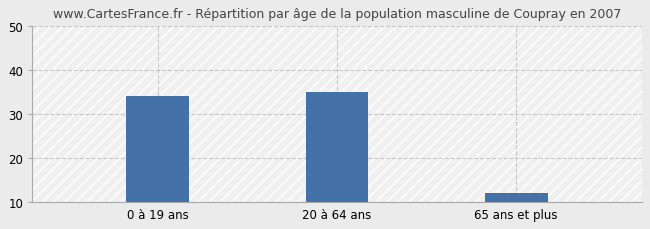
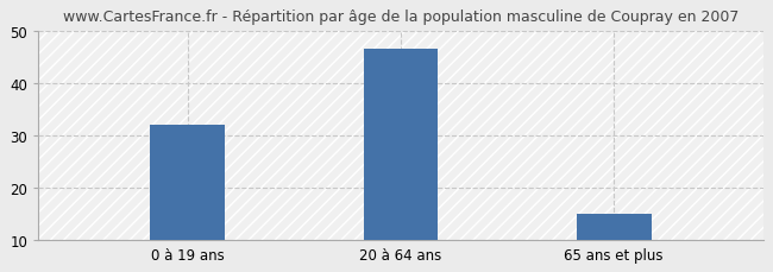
0 à 19 ans: 34.0 -> 32.0
20 à 64 ans: 35.0 -> 46.5
65 ans et plus: 12.0 -> 15.0
